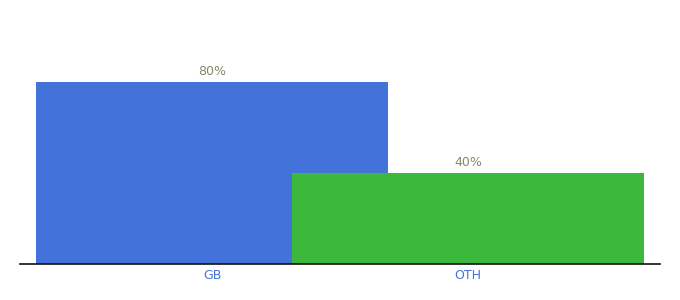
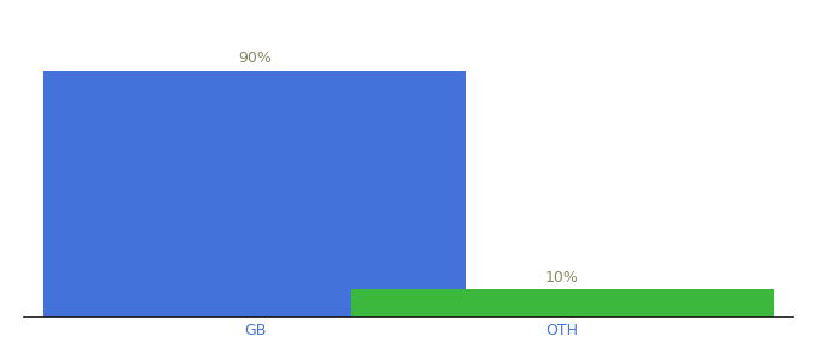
GB: 80% -> 90%
OTH: 40% -> 10%
